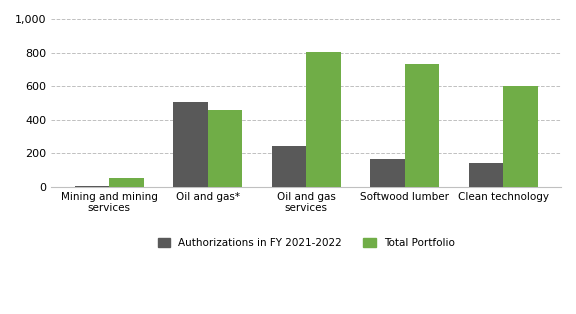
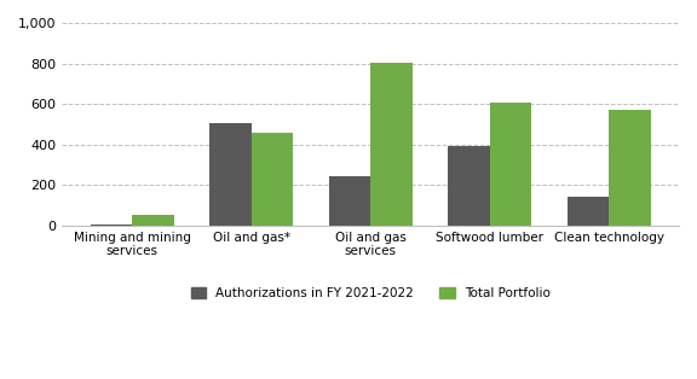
Authorizations in FY 2021-2022/Softwood lumber: 170 -> 390
Total Portfolio/Softwood lumber: 730 -> 610
Total Portfolio/Clean technology: 600 -> 570
